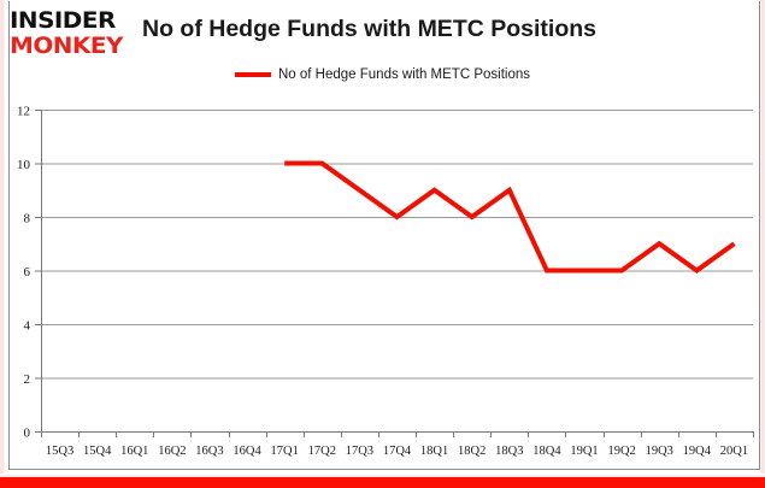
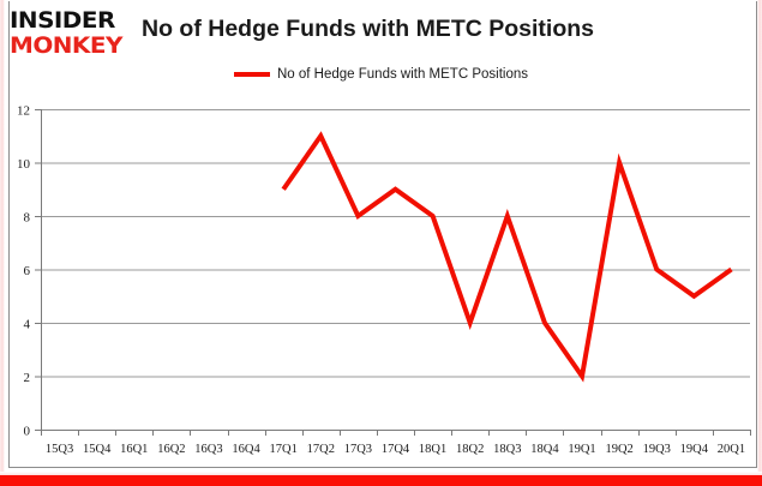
17Q1: 10 -> 9
17Q2: 10 -> 11
17Q3: 9 -> 8
17Q4: 8 -> 9
18Q1: 9 -> 8
18Q2: 8 -> 4
18Q3: 9 -> 8
18Q4: 6 -> 4
19Q1: 6 -> 2
19Q2: 6 -> 10
19Q3: 7 -> 6
19Q4: 6 -> 5
20Q1: 7 -> 6
